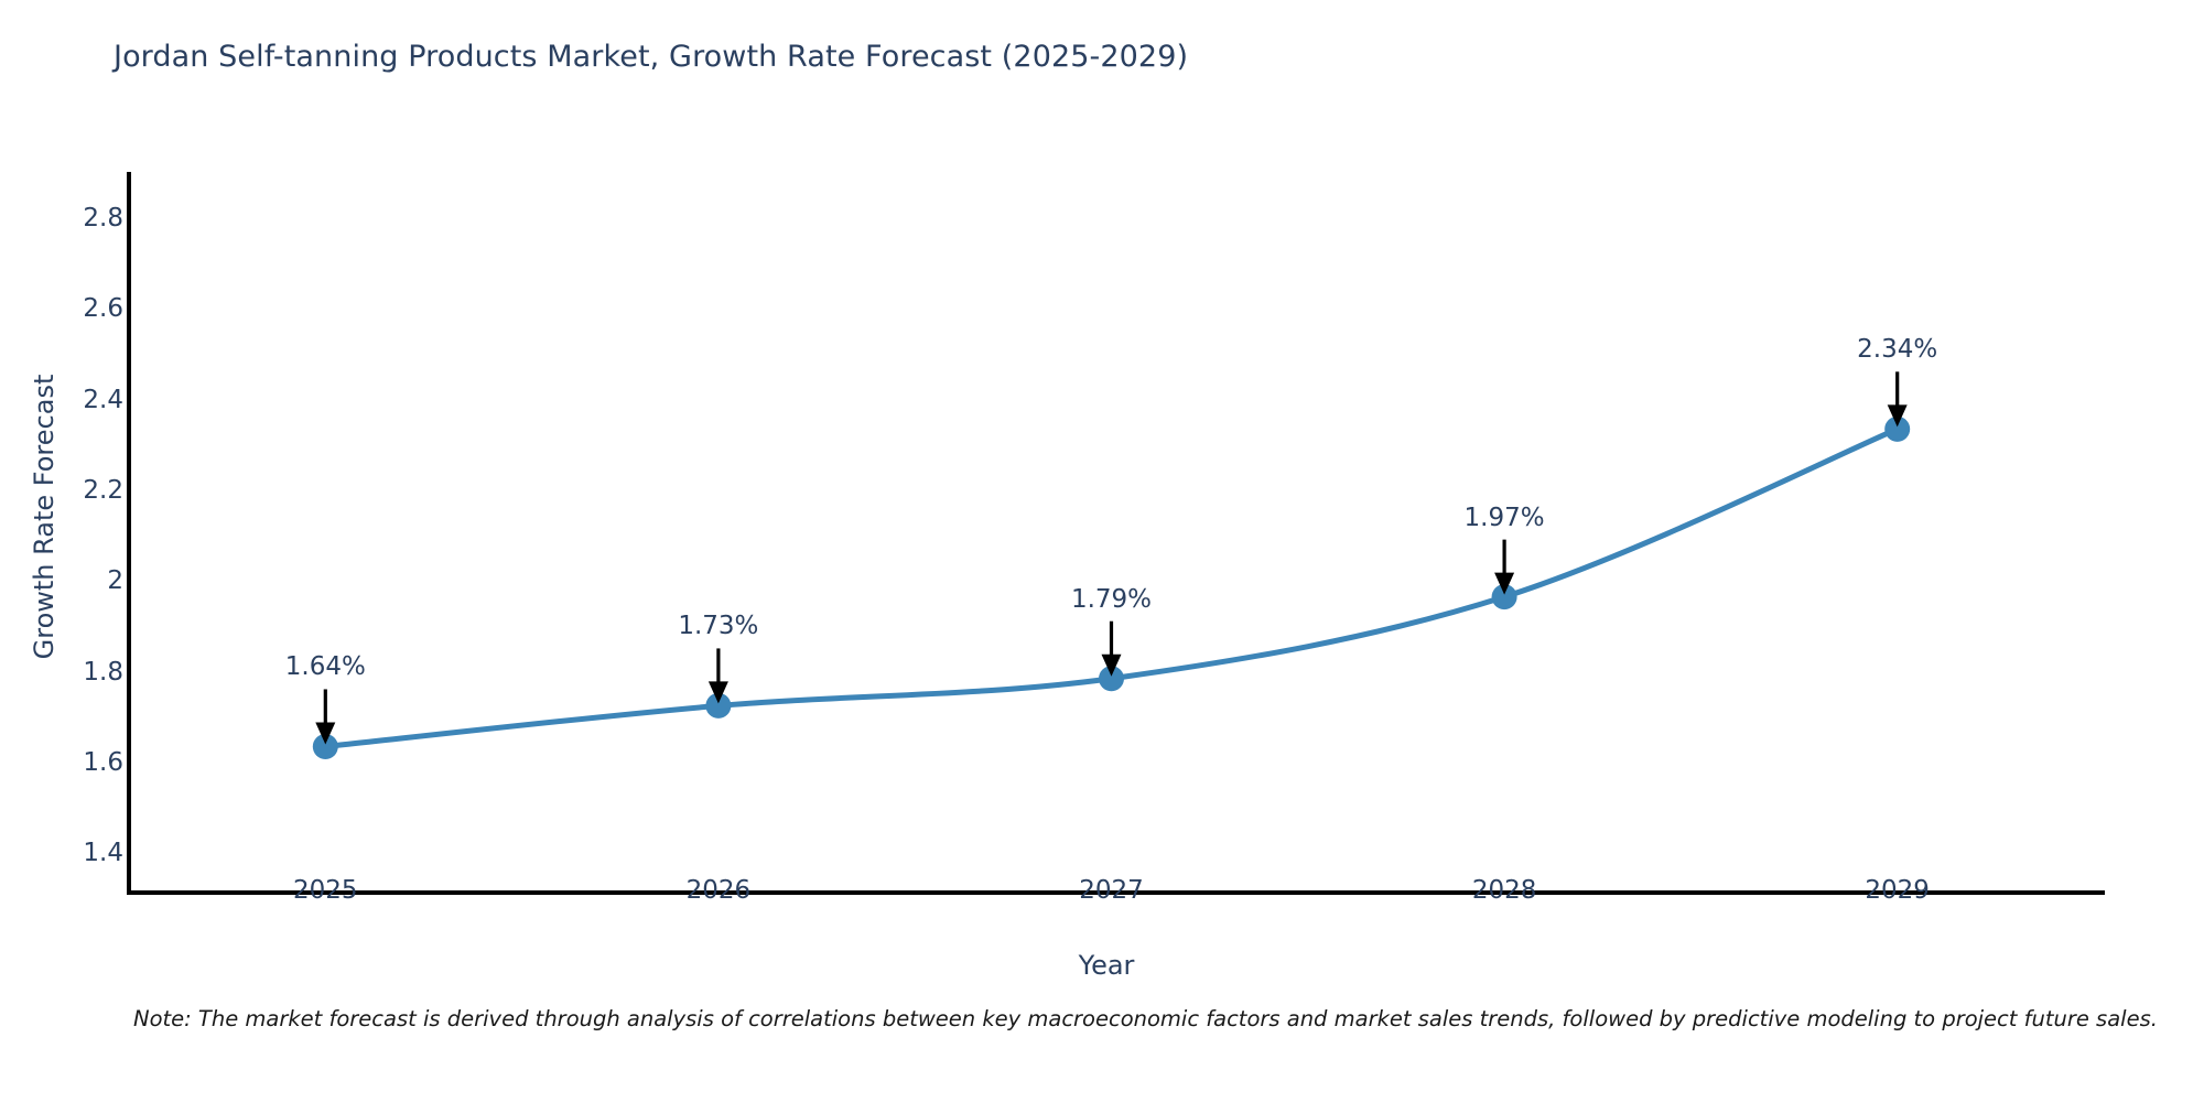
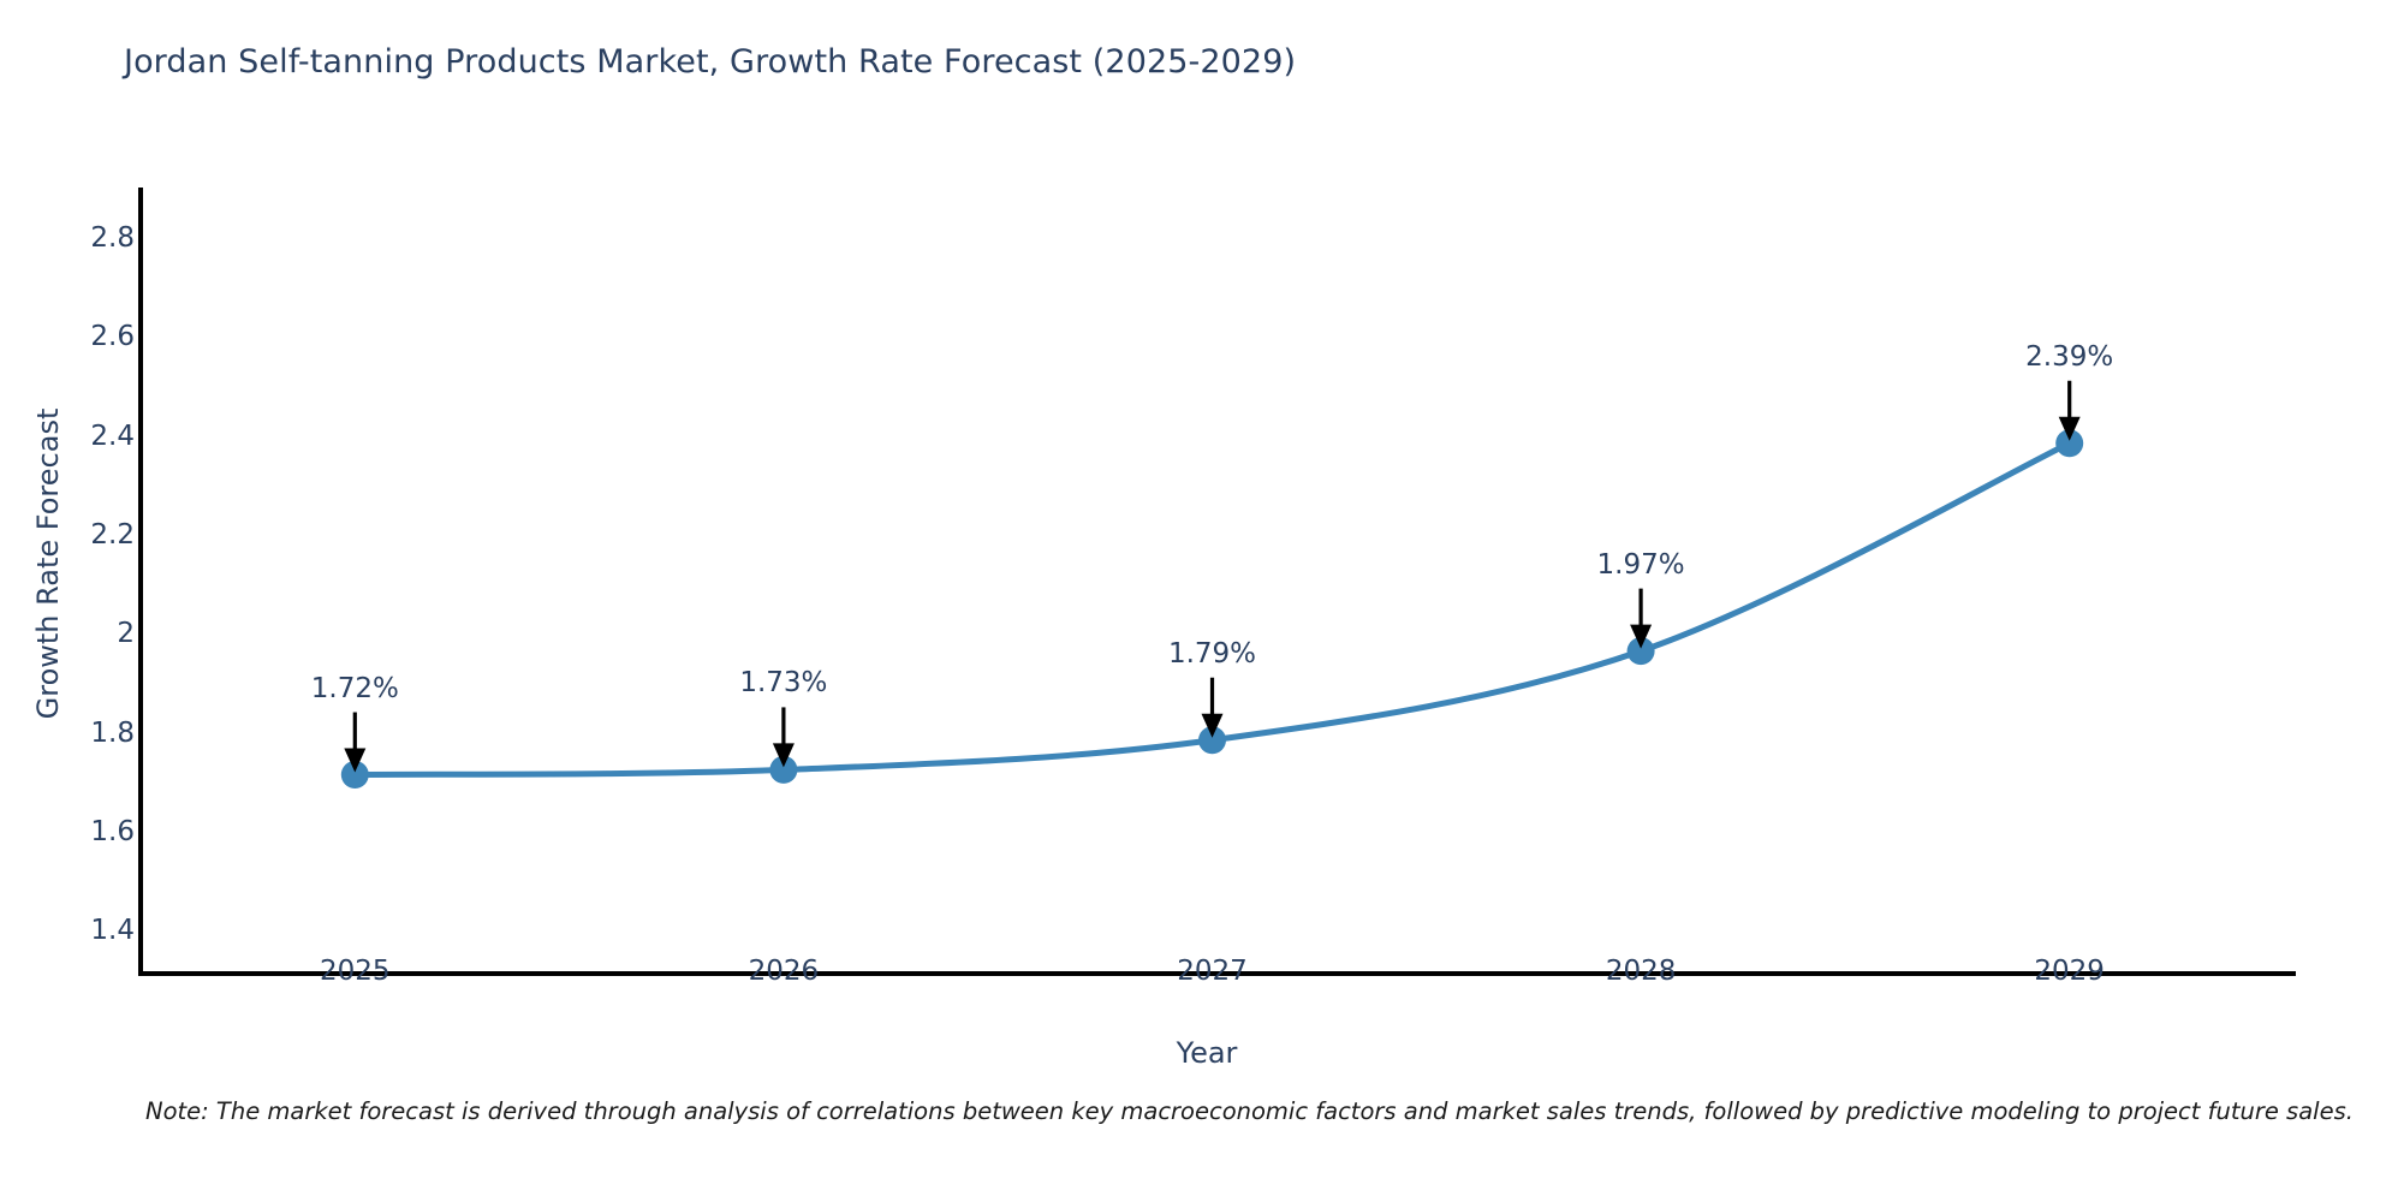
2025: 1.64% -> 1.72%
2029: 2.34% -> 2.39%
